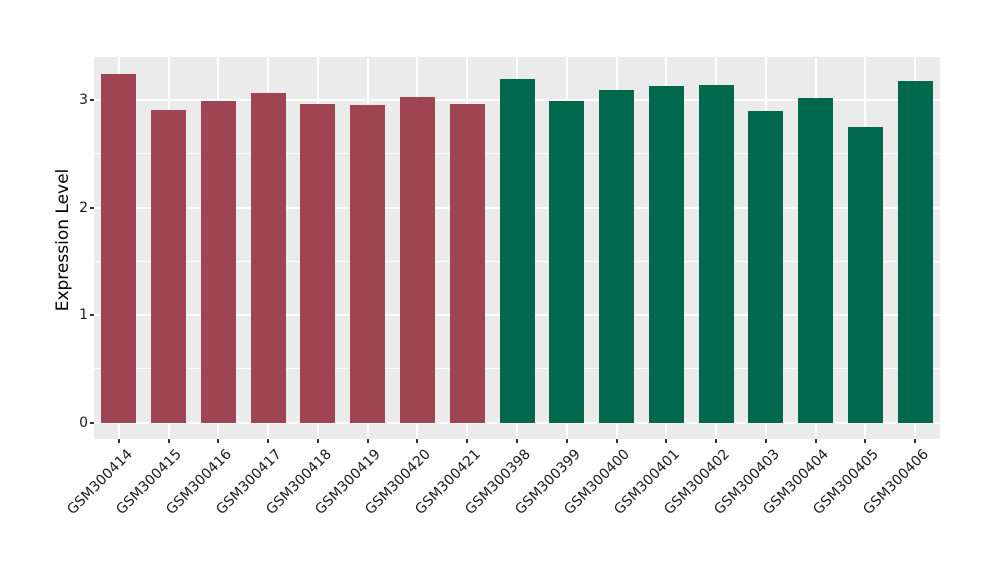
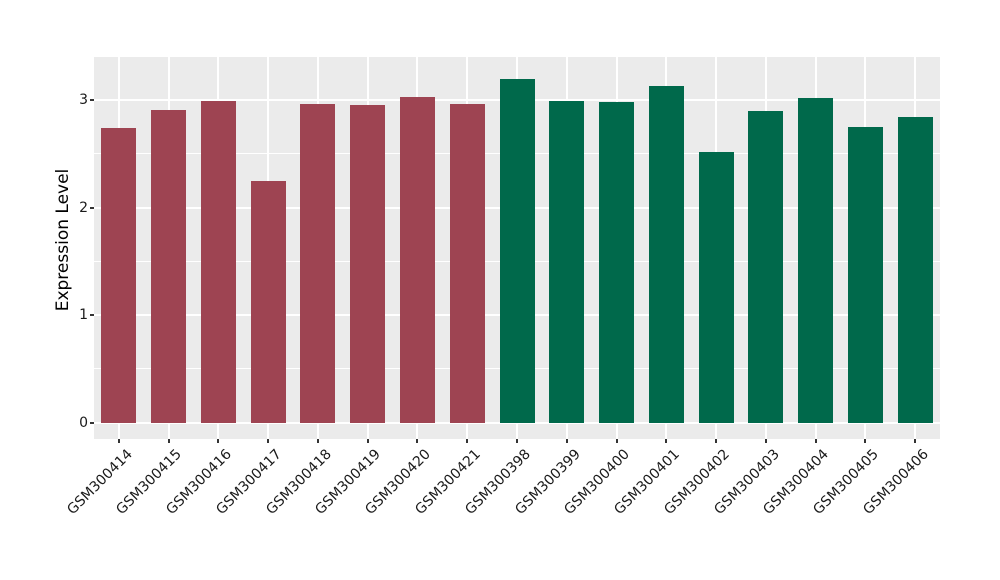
GSM300414: 3.24 -> 2.74
GSM300417: 3.06 -> 2.25
GSM300400: 3.09 -> 2.98
GSM300402: 3.14 -> 2.52
GSM300406: 3.18 -> 2.84
